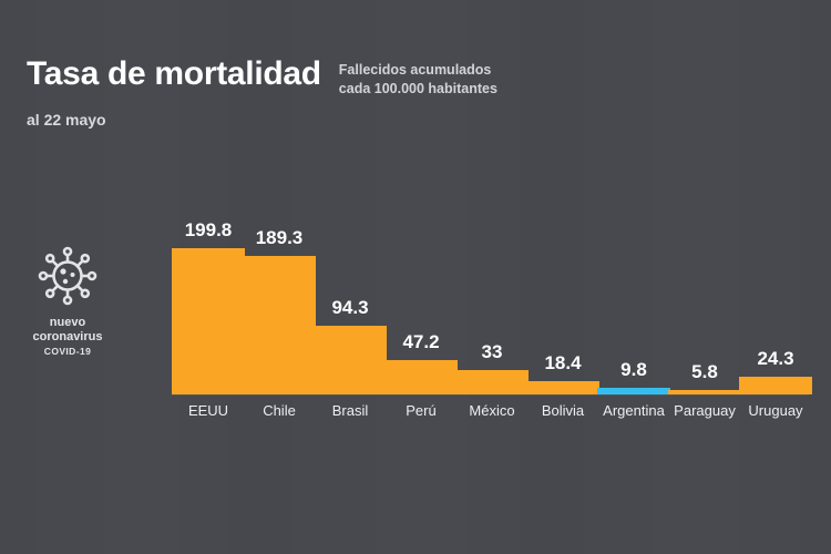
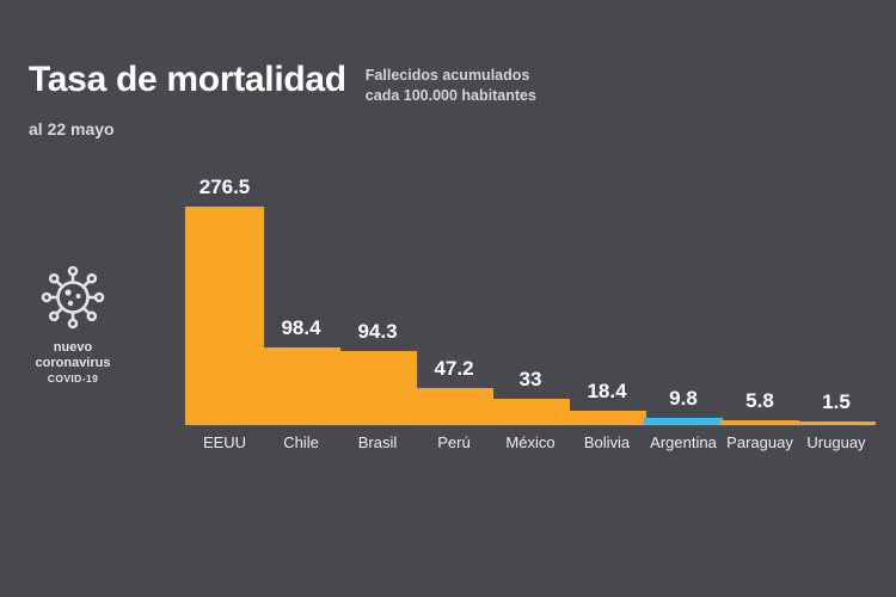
EEUU: 199.8 -> 276.5
Chile: 189.3 -> 98.4
Uruguay: 24.3 -> 1.5
